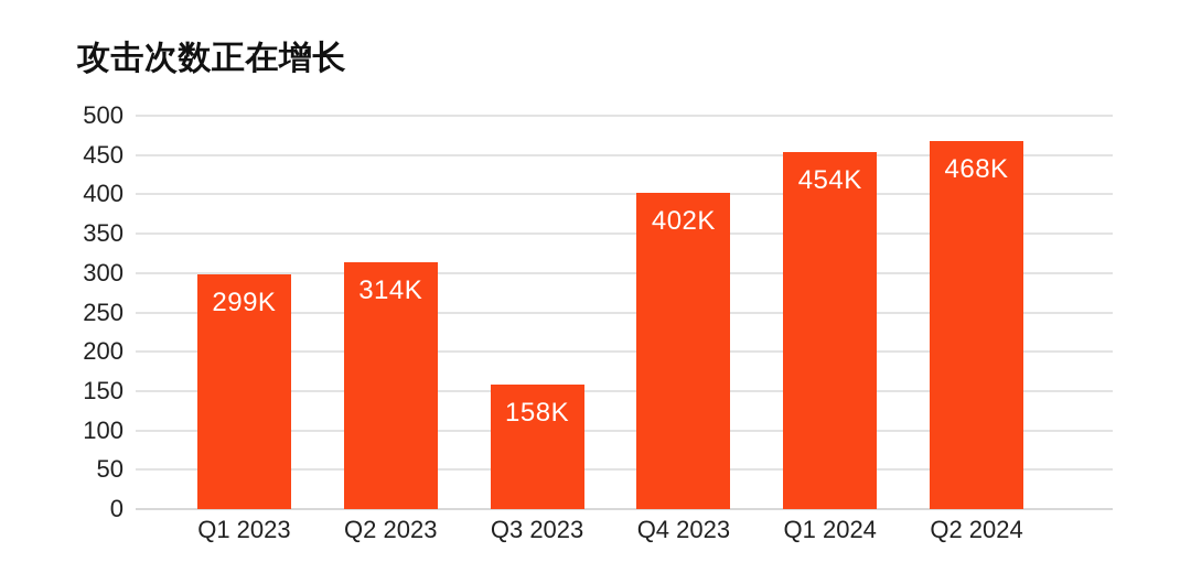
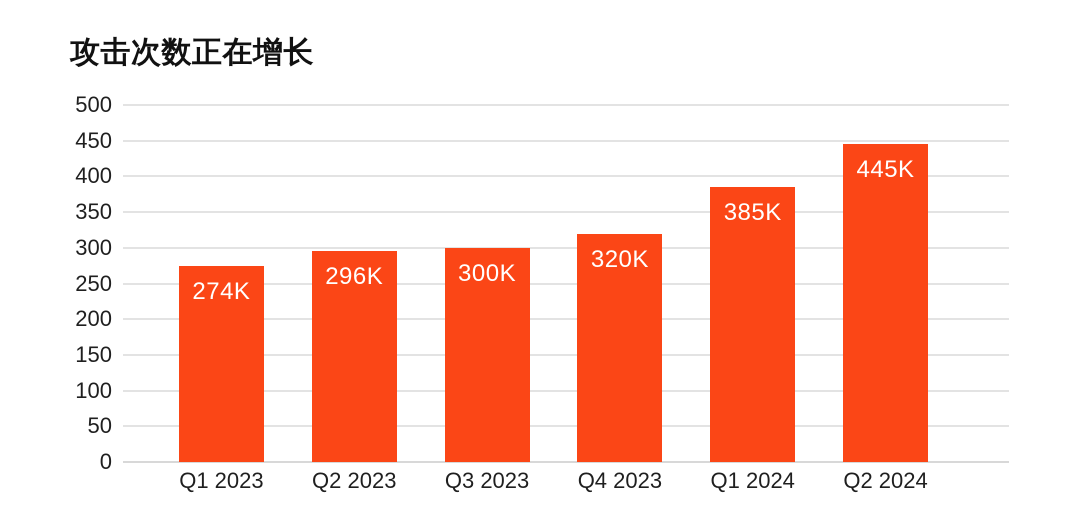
Q1 2023: 299K -> 274K
Q2 2023: 314K -> 296K
Q3 2023: 158K -> 300K
Q4 2023: 402K -> 320K
Q1 2024: 454K -> 385K
Q2 2024: 468K -> 445K
